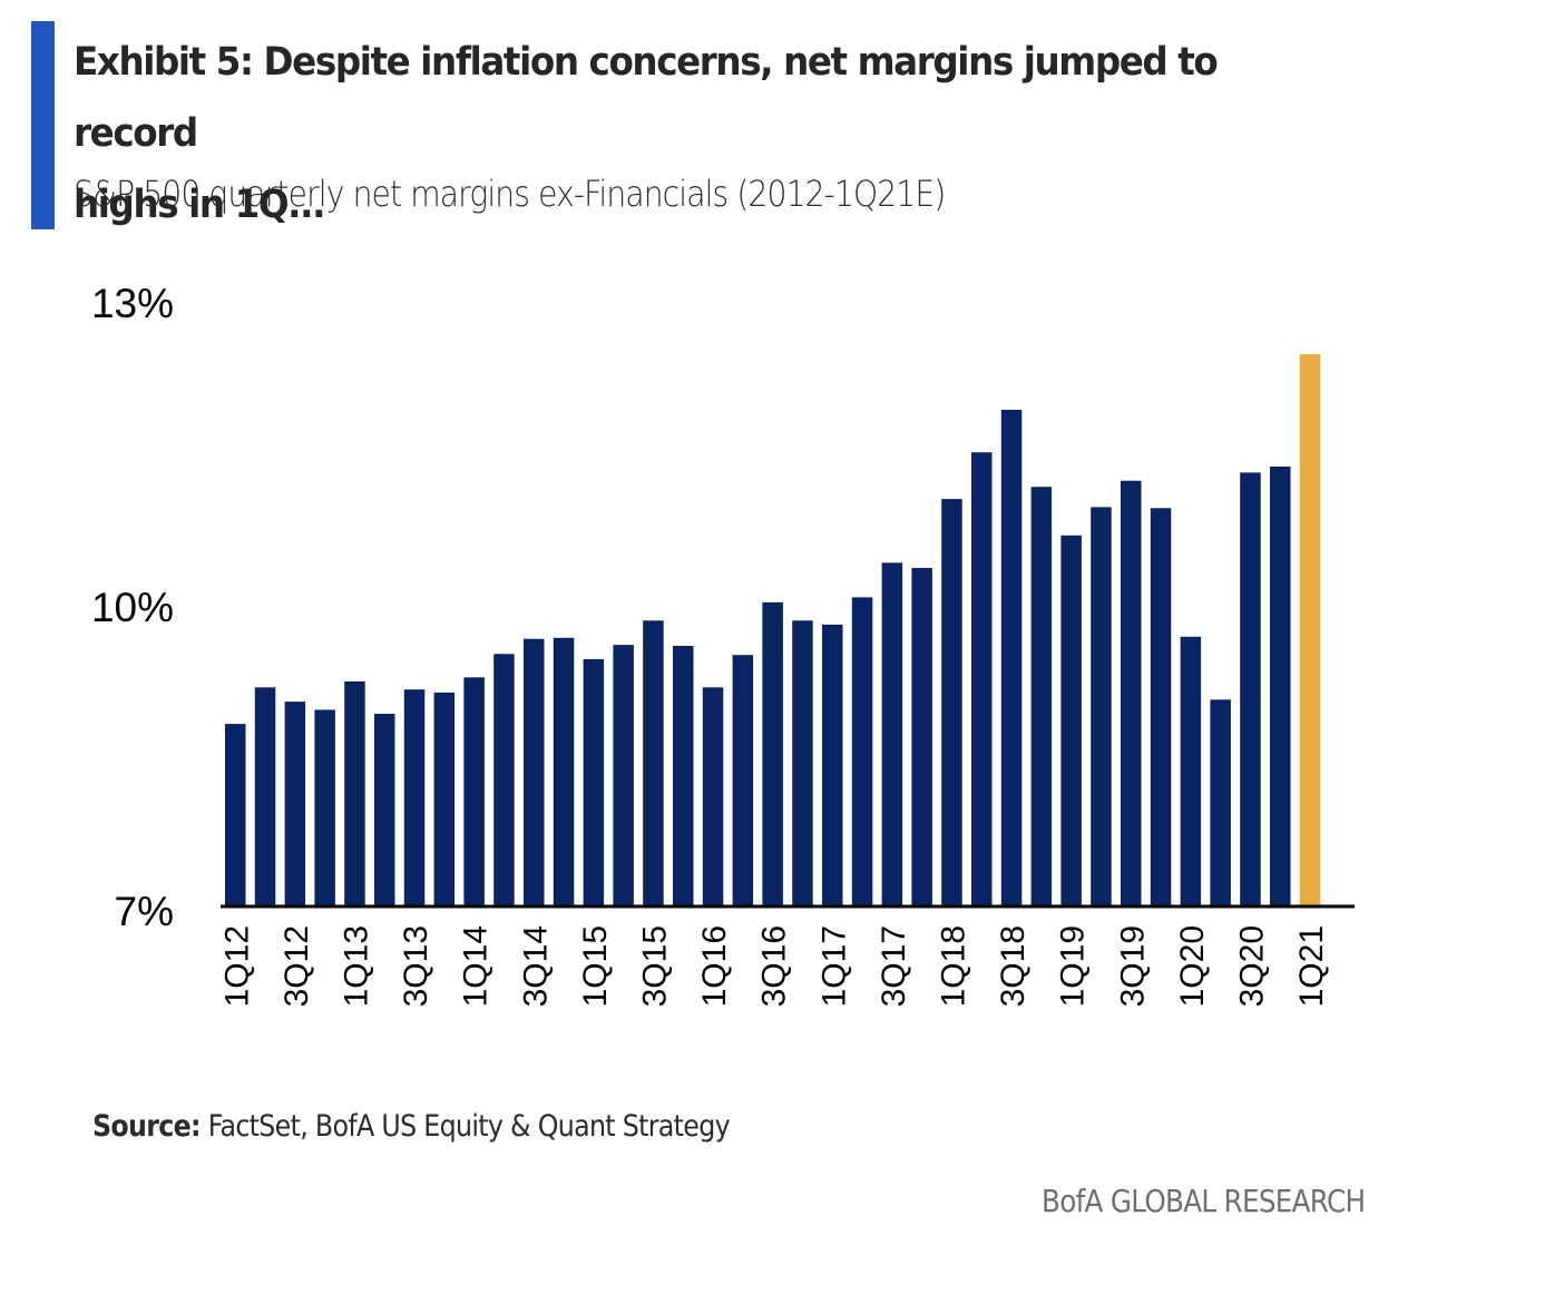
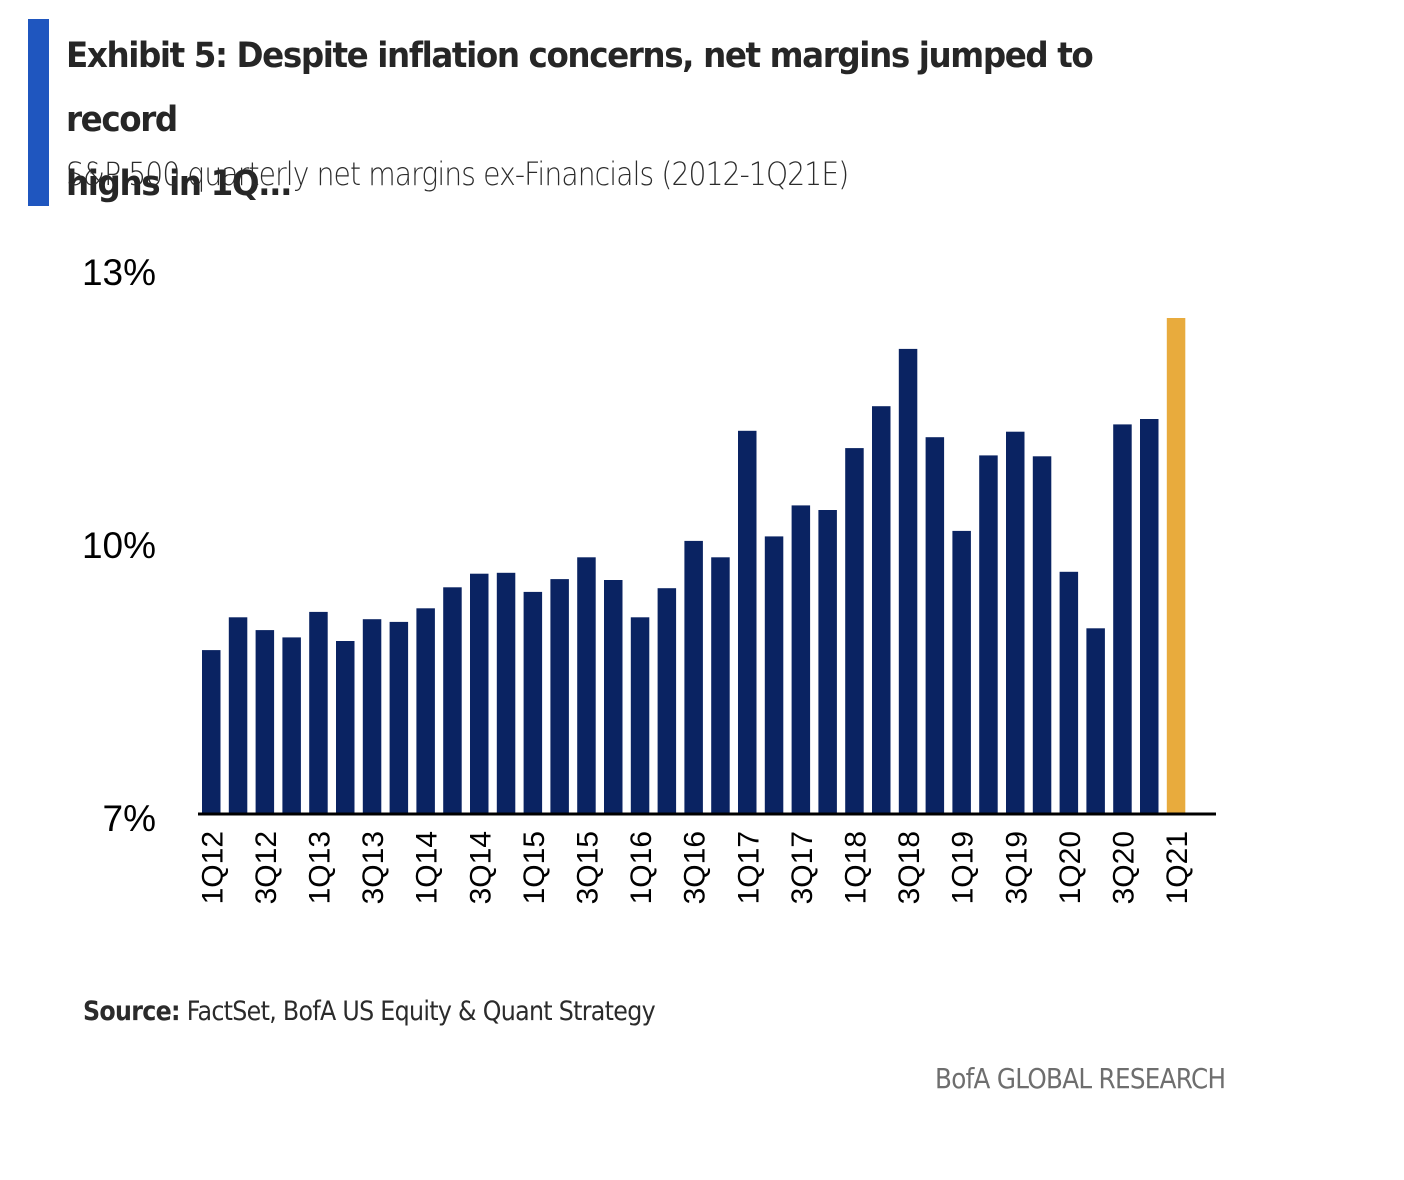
1Q17: 9.8% -> 11.2%
3Q18: 11.9% -> 12.1%
1Q19: 10.7% -> 10.1%
